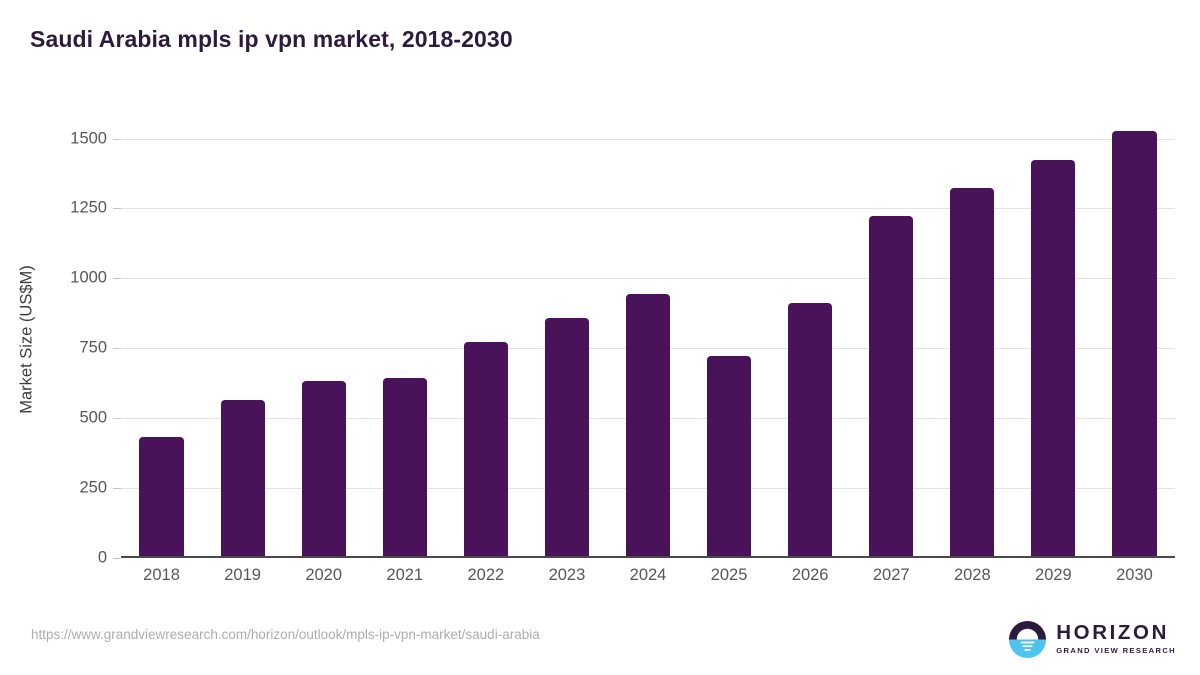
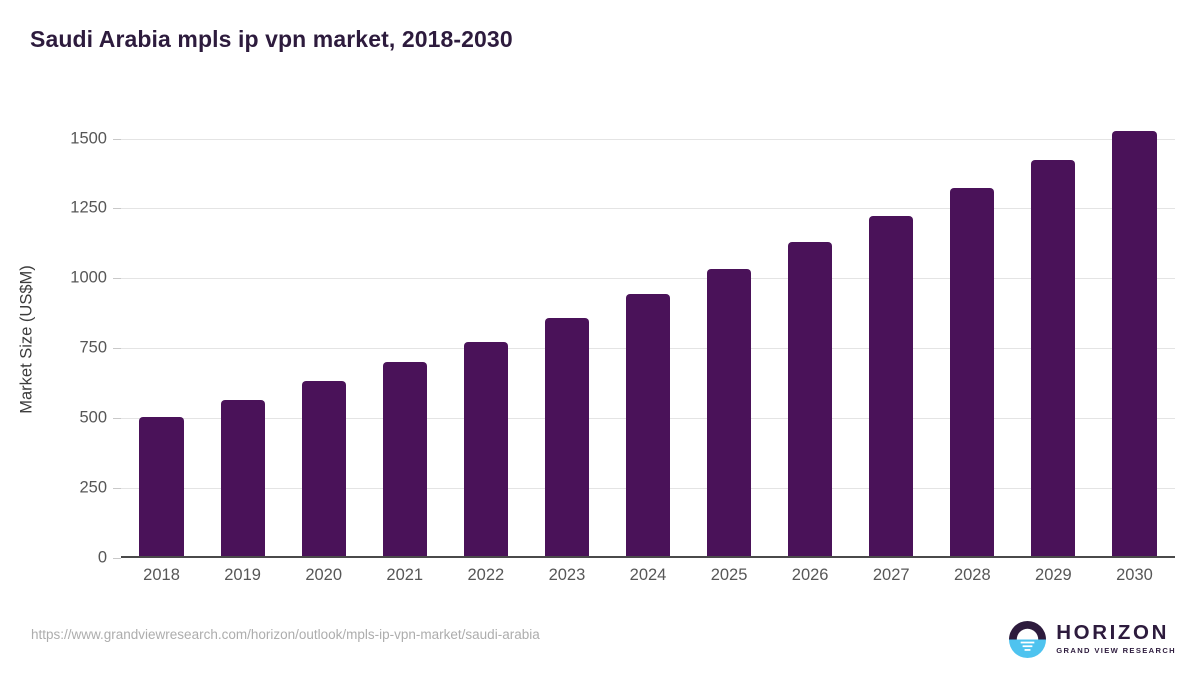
2018: 430 -> 500
2021: 640 -> 700
2025: 720 -> 1030
2026: 910 -> 1130
